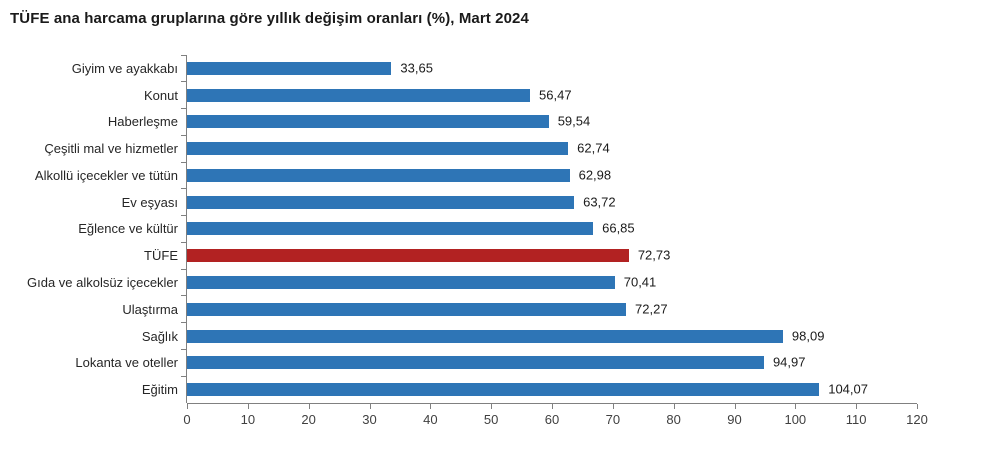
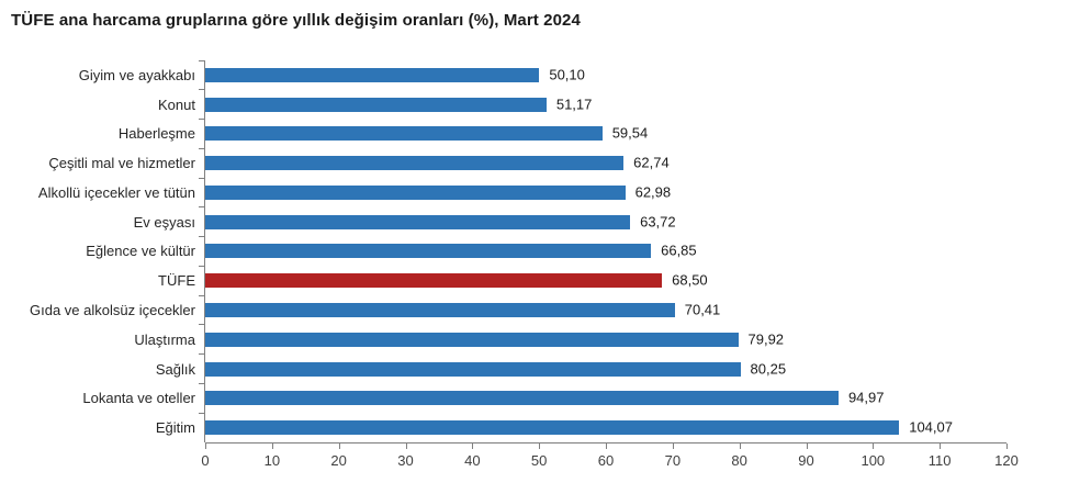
Giyim ve ayakkabı: 33,65 -> 50,10
Konut: 56,47 -> 51,17
TÜFE: 72,73 -> 68,50
Ulaştırma: 72,27 -> 79,92
Sağlık: 98,09 -> 80,25
